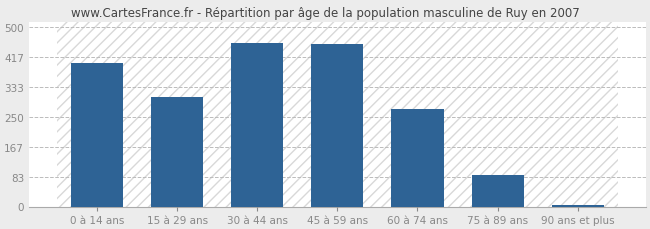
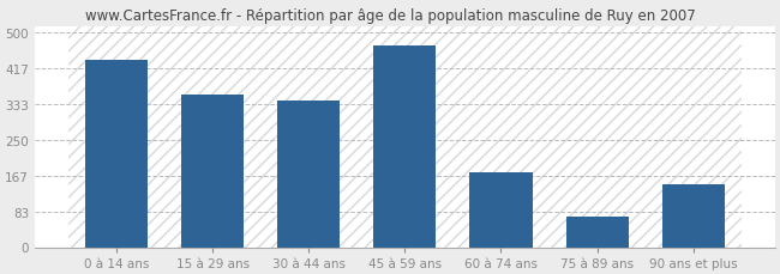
0 à 14 ans: 400 -> 435
15 à 29 ans: 305 -> 355
30 à 44 ans: 455 -> 340
45 à 59 ans: 453 -> 470
60 à 74 ans: 272 -> 175
75 à 89 ans: 88 -> 70
90 ans et plus: 5 -> 145
